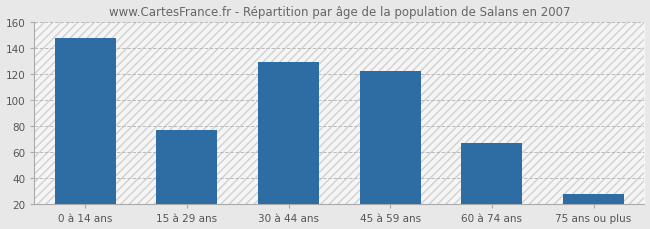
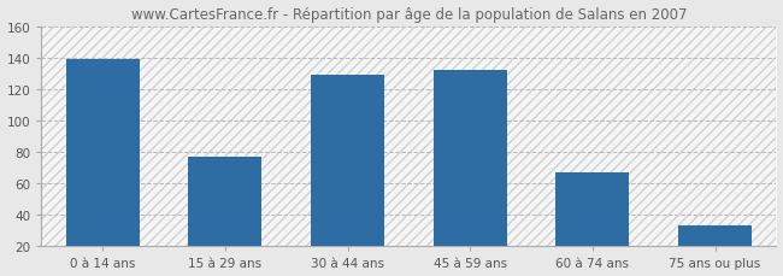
0 à 14 ans: 147 -> 139
45 à 59 ans: 122 -> 132
75 ans ou plus: 28 -> 33
